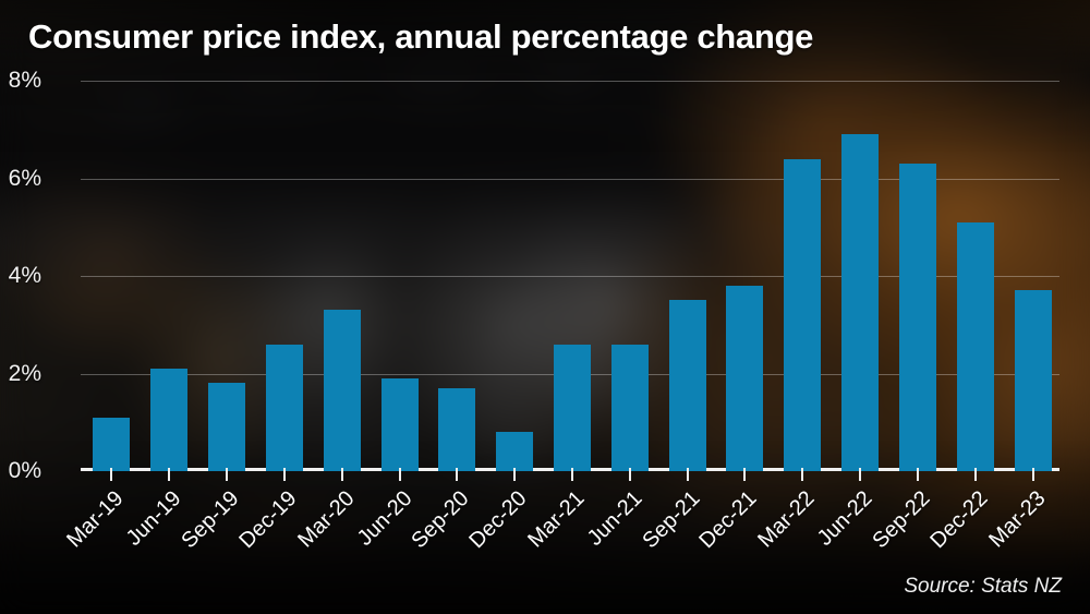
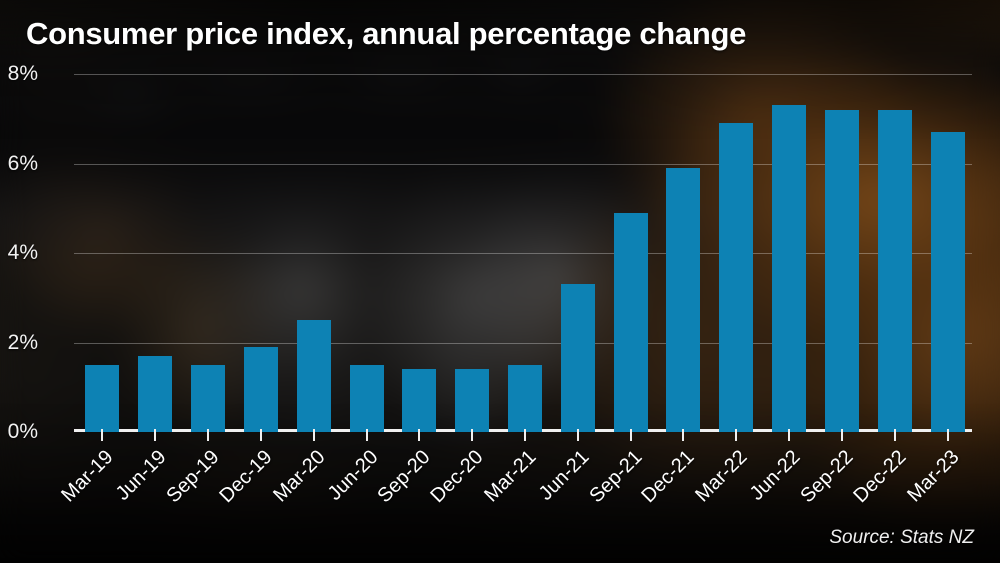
Mar-19: 1.1% -> 1.5%
Jun-19: 2.1% -> 1.7%
Sep-19: 1.8% -> 1.5%
Dec-19: 2.6% -> 1.9%
Mar-20: 3.3% -> 2.5%
Jun-20: 1.9% -> 1.5%
Sep-20: 1.7% -> 1.4%
Dec-20: 0.8% -> 1.4%
Mar-21: 2.6% -> 1.5%
Jun-21: 2.6% -> 3.3%
Sep-21: 3.5% -> 4.9%
Dec-21: 3.8% -> 5.9%
Mar-22: 6.4% -> 6.9%
Jun-22: 6.9% -> 7.3%
Sep-22: 6.3% -> 7.2%
Dec-22: 5.1% -> 7.2%
Mar-23: 3.7% -> 6.7%
